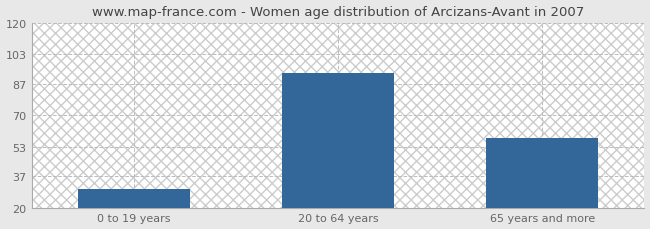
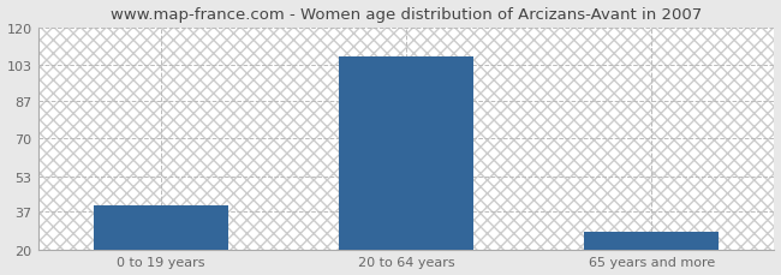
0 to 19 years: 30 -> 40
20 to 64 years: 93 -> 107
65 years and more: 58 -> 28
